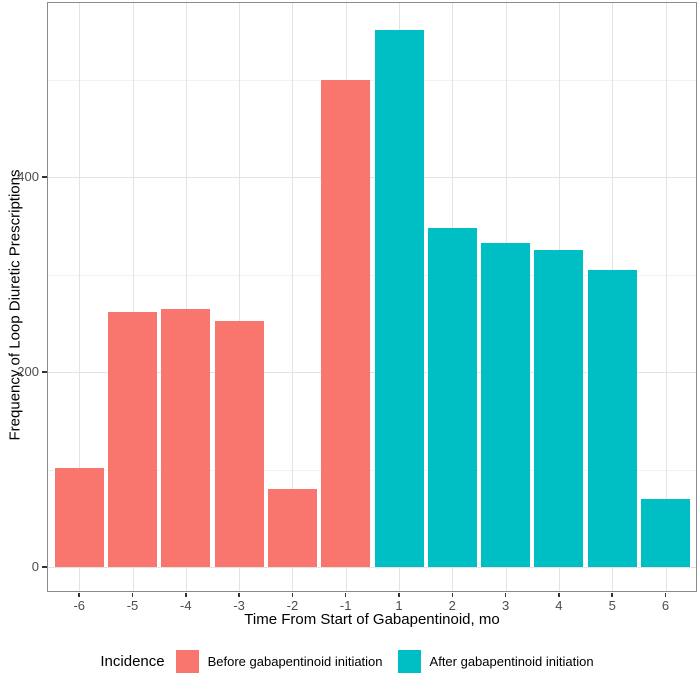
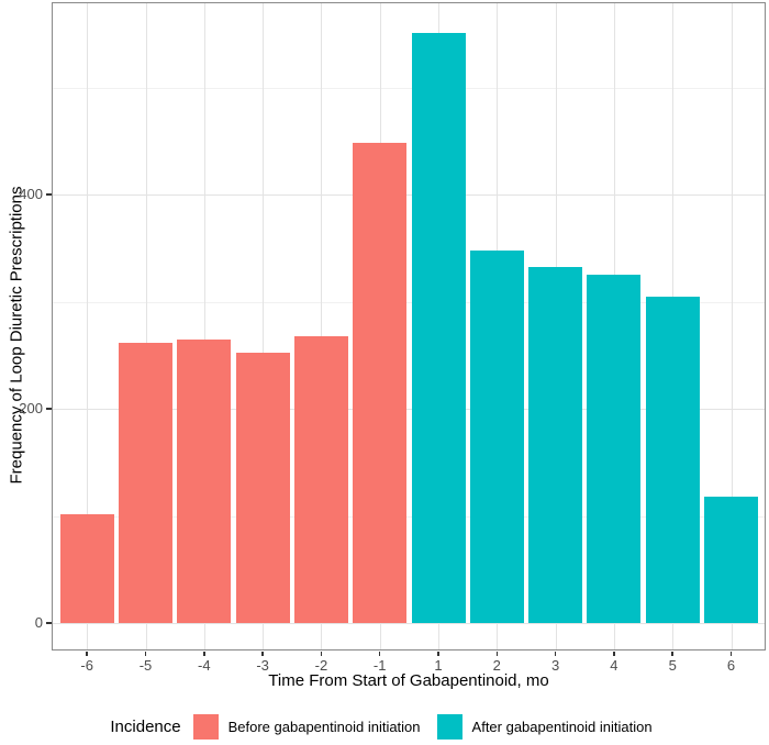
-2: 80 -> 270
-1: 500 -> 450
6: 70 -> 120
